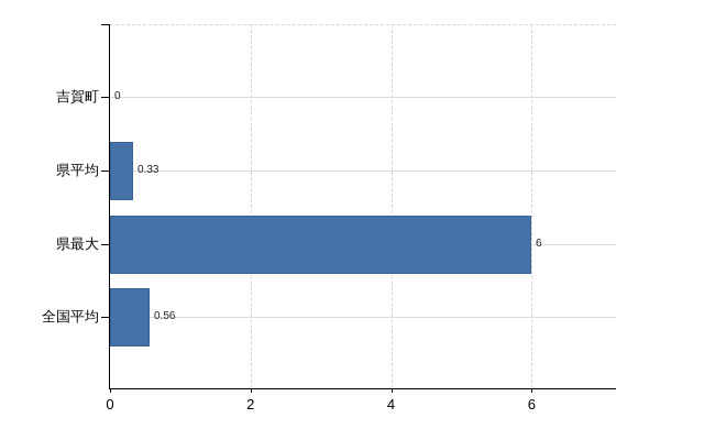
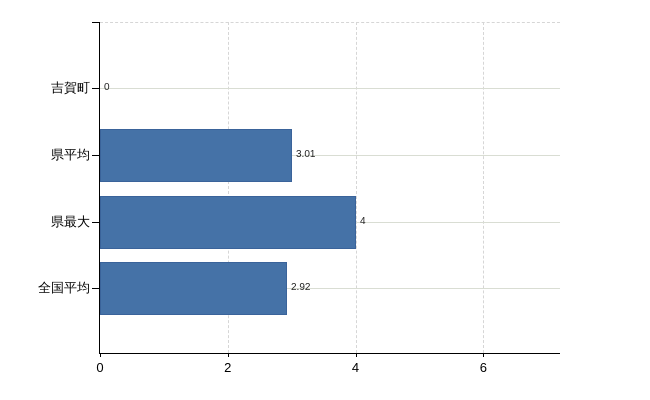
県平均: 0.33 -> 3.01
県最大: 6 -> 4
全国平均: 0.56 -> 2.92
